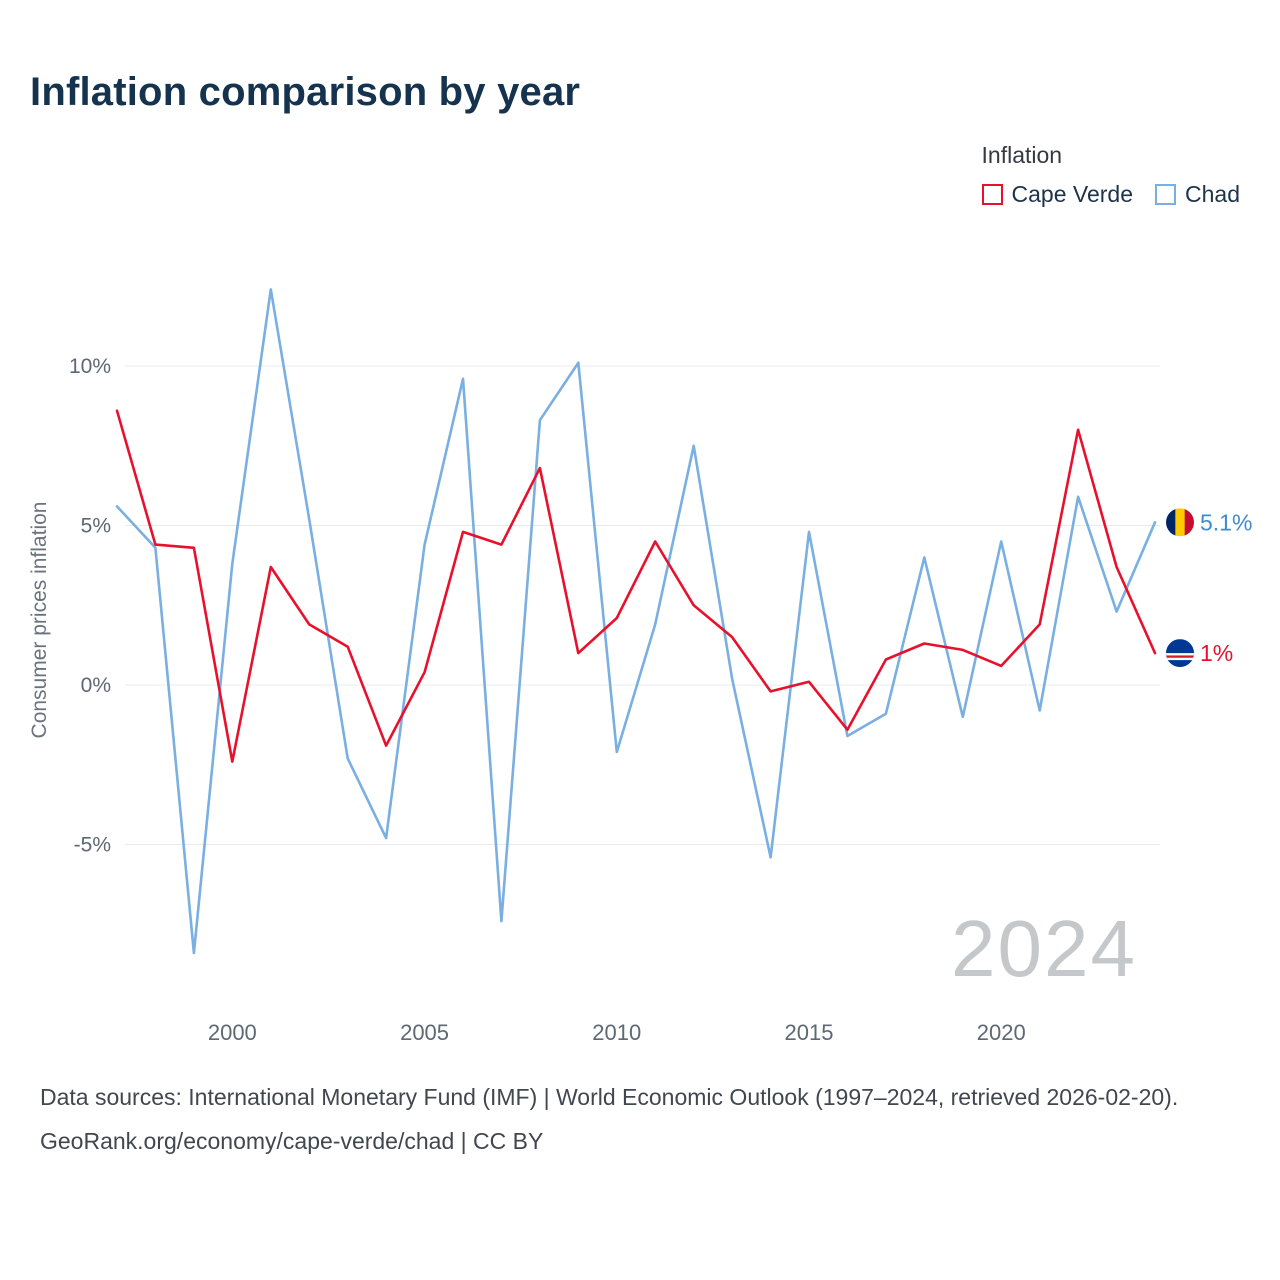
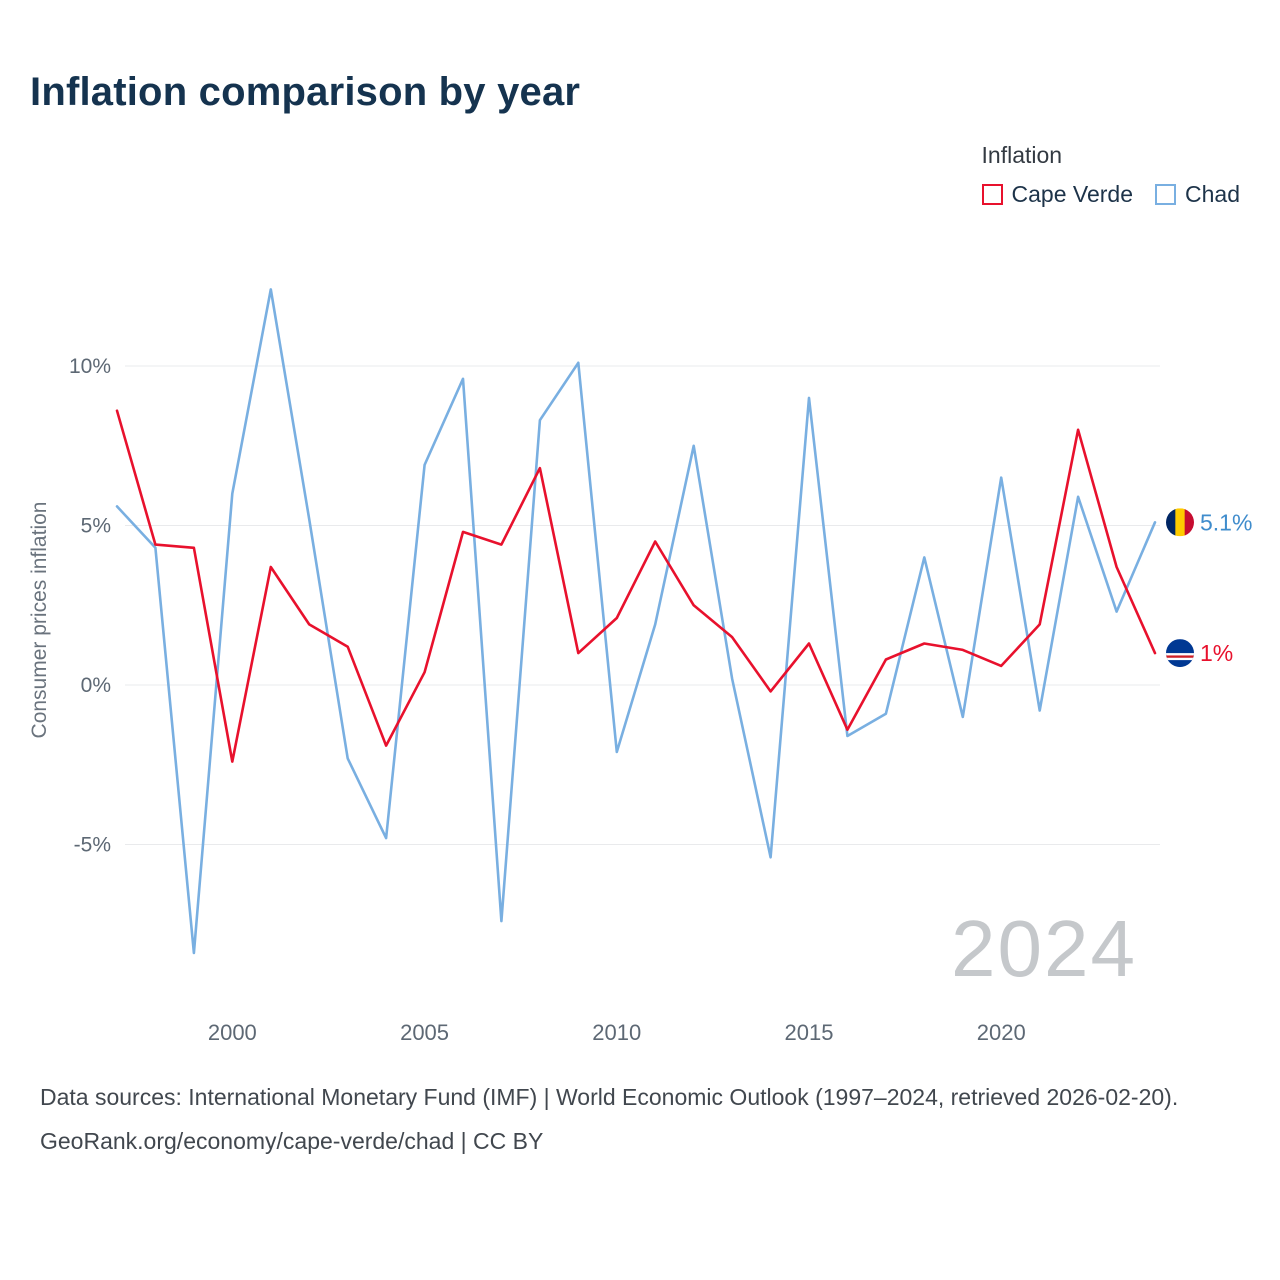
Chad/2000: 3.8% -> 6.0%
Chad/2005: 4.4% -> 6.9%
Cape Verde/2015: 0.1% -> 1.3%
Chad/2015: 4.8% -> 9.0%
Chad/2020: 4.5% -> 6.5%
